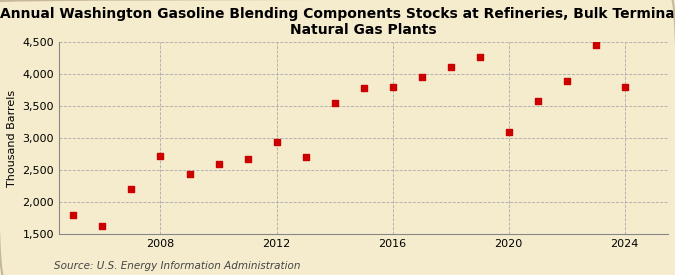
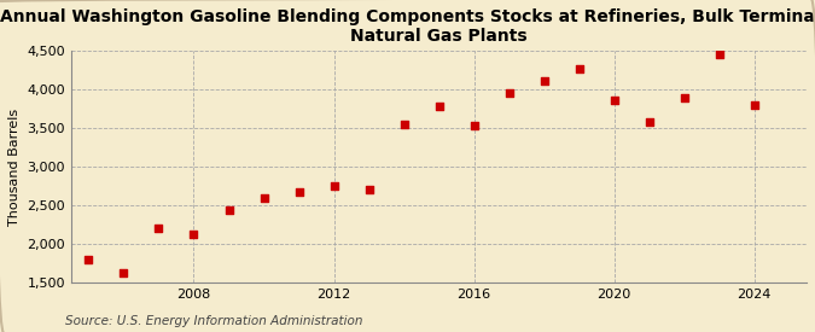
2008: 2,720 -> 2,120
2012: 2,940 -> 2,750
2016: 3,800 -> 3,540
2020: 3,100 -> 3,870
